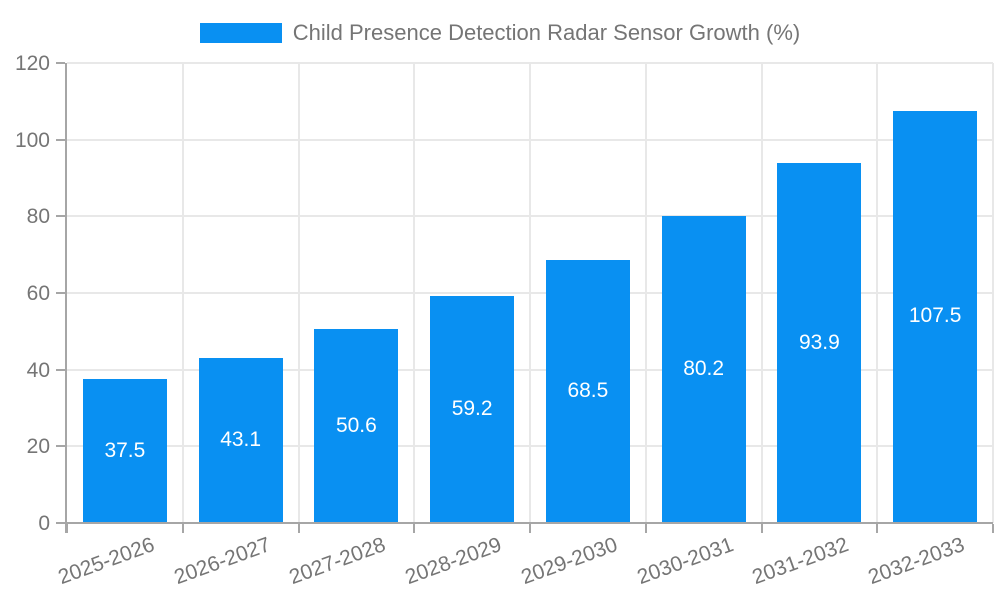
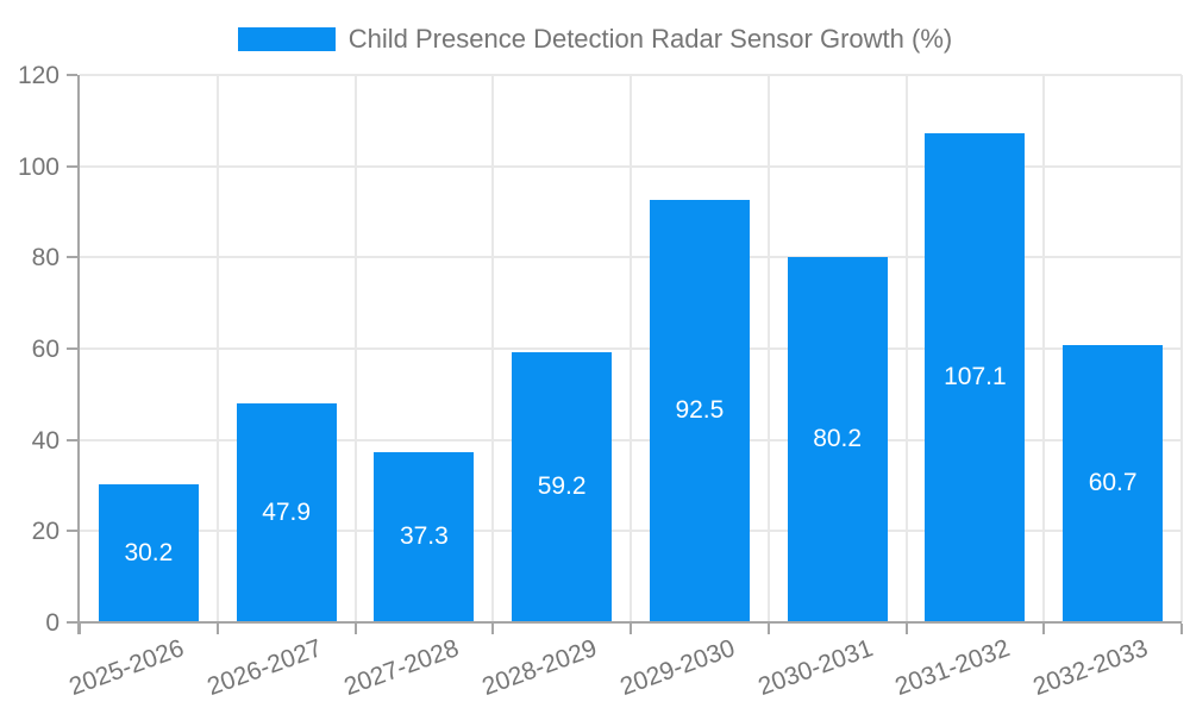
2025-2026: 37.5 -> 30.2
2026-2027: 43.1 -> 47.9
2027-2028: 50.6 -> 37.3
2029-2030: 68.5 -> 92.5
2031-2032: 93.9 -> 107.1
2032-2033: 107.5 -> 60.7
